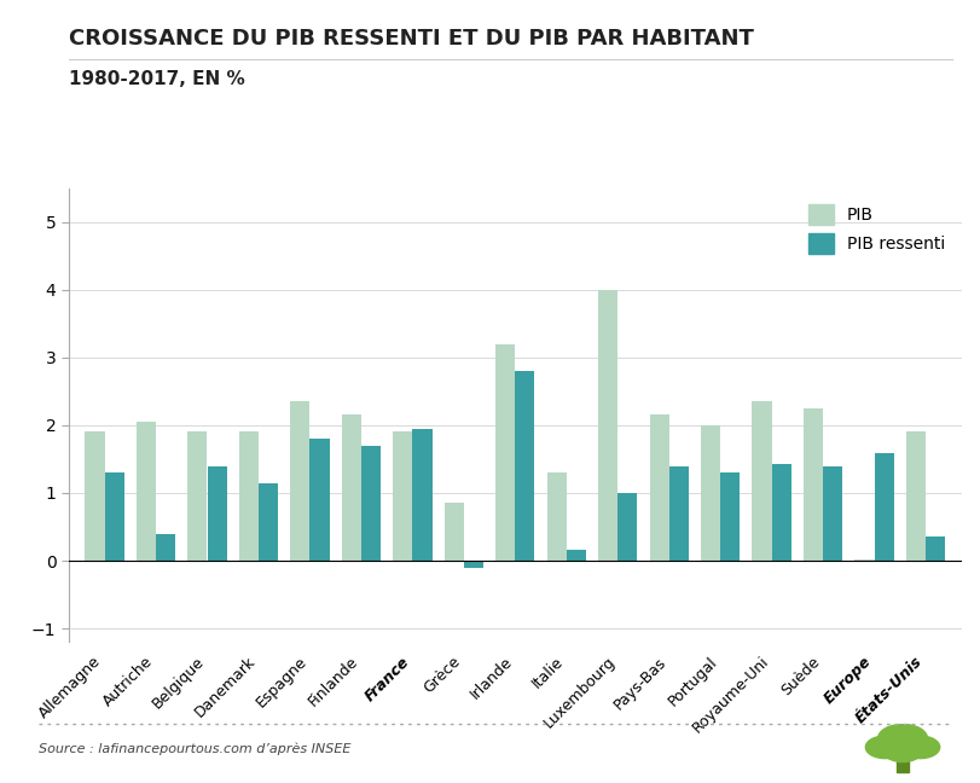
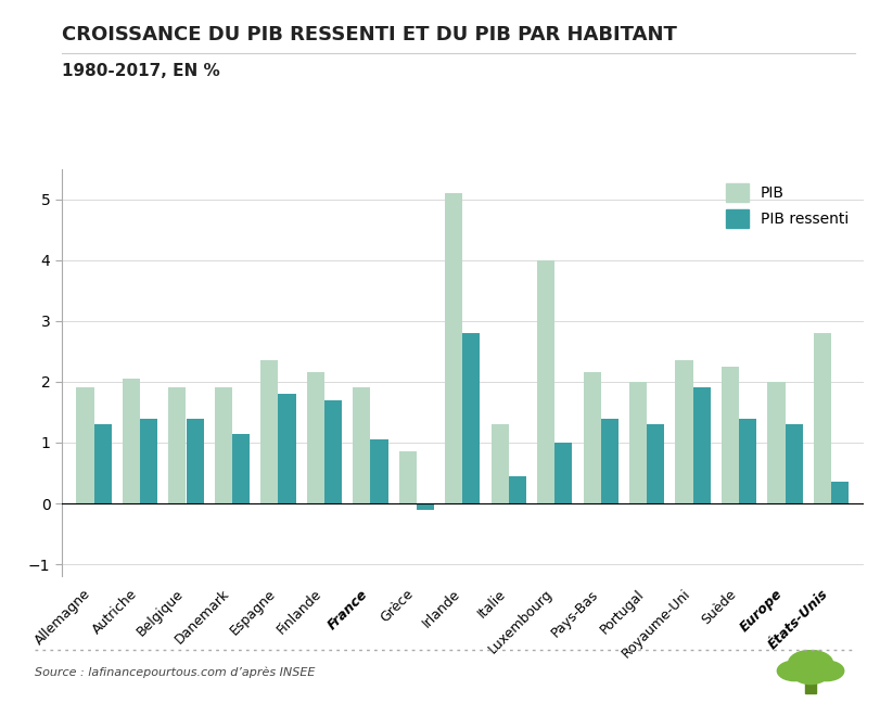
PIB ressenti/Autriche: 0.40 -> 1.40
PIB ressenti/France: 1.94 -> 1.05
PIB/Irlande: 3.20 -> 5.10
PIB ressenti/Italie: 0.16 -> 0.45
PIB ressenti/Royaume-Uni: 1.42 -> 1.90
PIB/Europe: 0.02 -> 2.00
PIB ressenti/Europe: 1.58 -> 1.30
PIB/États-Unis: 1.90 -> 2.80
